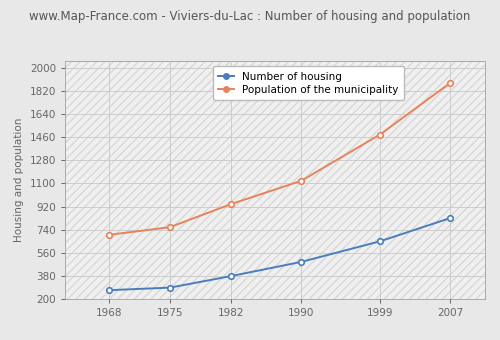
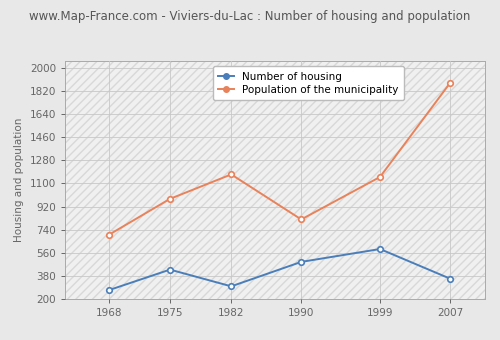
Number of housing/1975: 290 -> 430
Population of the municipality/1975: 760 -> 980
Number of housing/1982: 380 -> 300
Population of the municipality/1982: 940 -> 1170
Population of the municipality/1990: 1120 -> 820
Number of housing/1999: 650 -> 590
Population of the municipality/1999: 1480 -> 1150
Number of housing/2007: 830 -> 360
